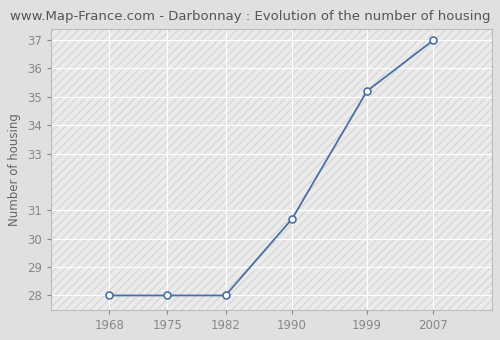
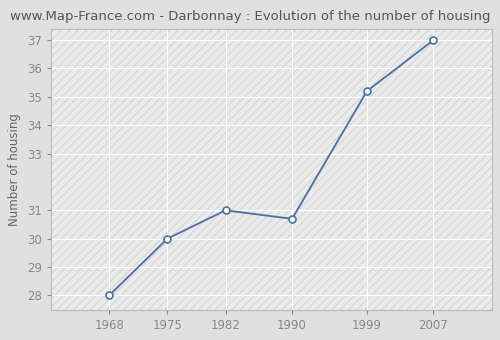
1975: 28.0 -> 30.0
1982: 28.0 -> 31.0
